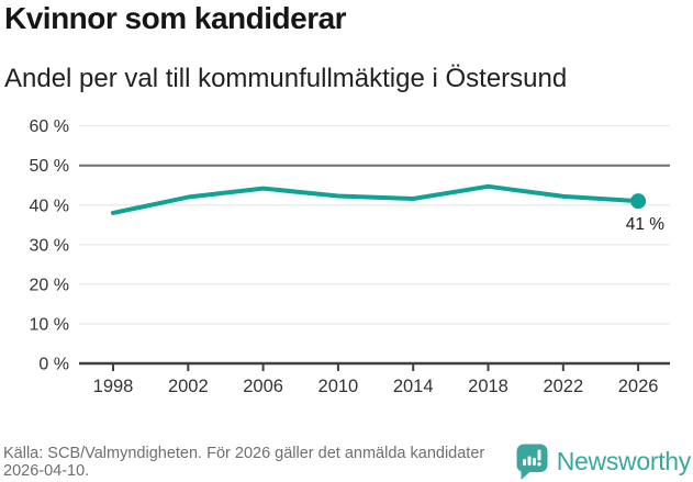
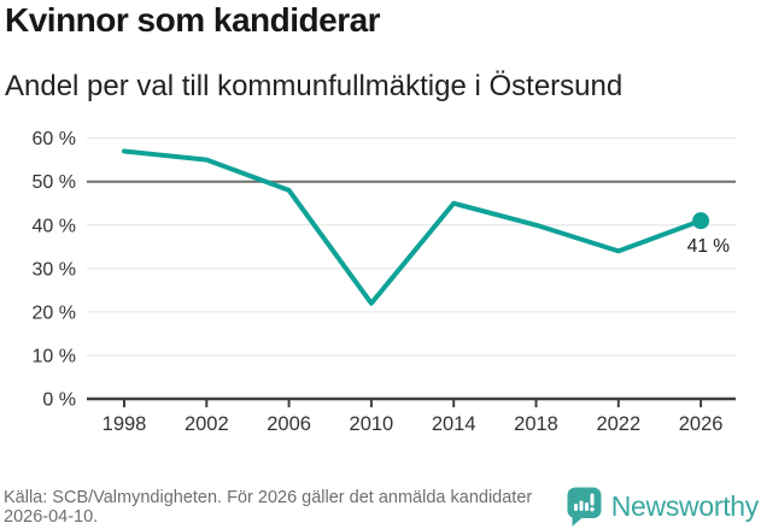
1998: 38% -> 57%
2002: 42% -> 55%
2006: 44% -> 48%
2010: 42% -> 22%
2014: 42% -> 45%
2018: 45% -> 40%
2022: 42% -> 34%
